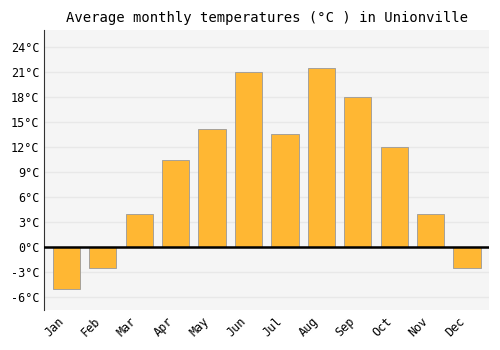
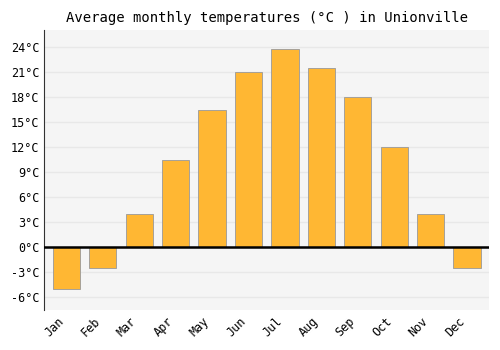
May: 14.2°C -> 16.5°C
Jul: 13.6°C -> 23.8°C
